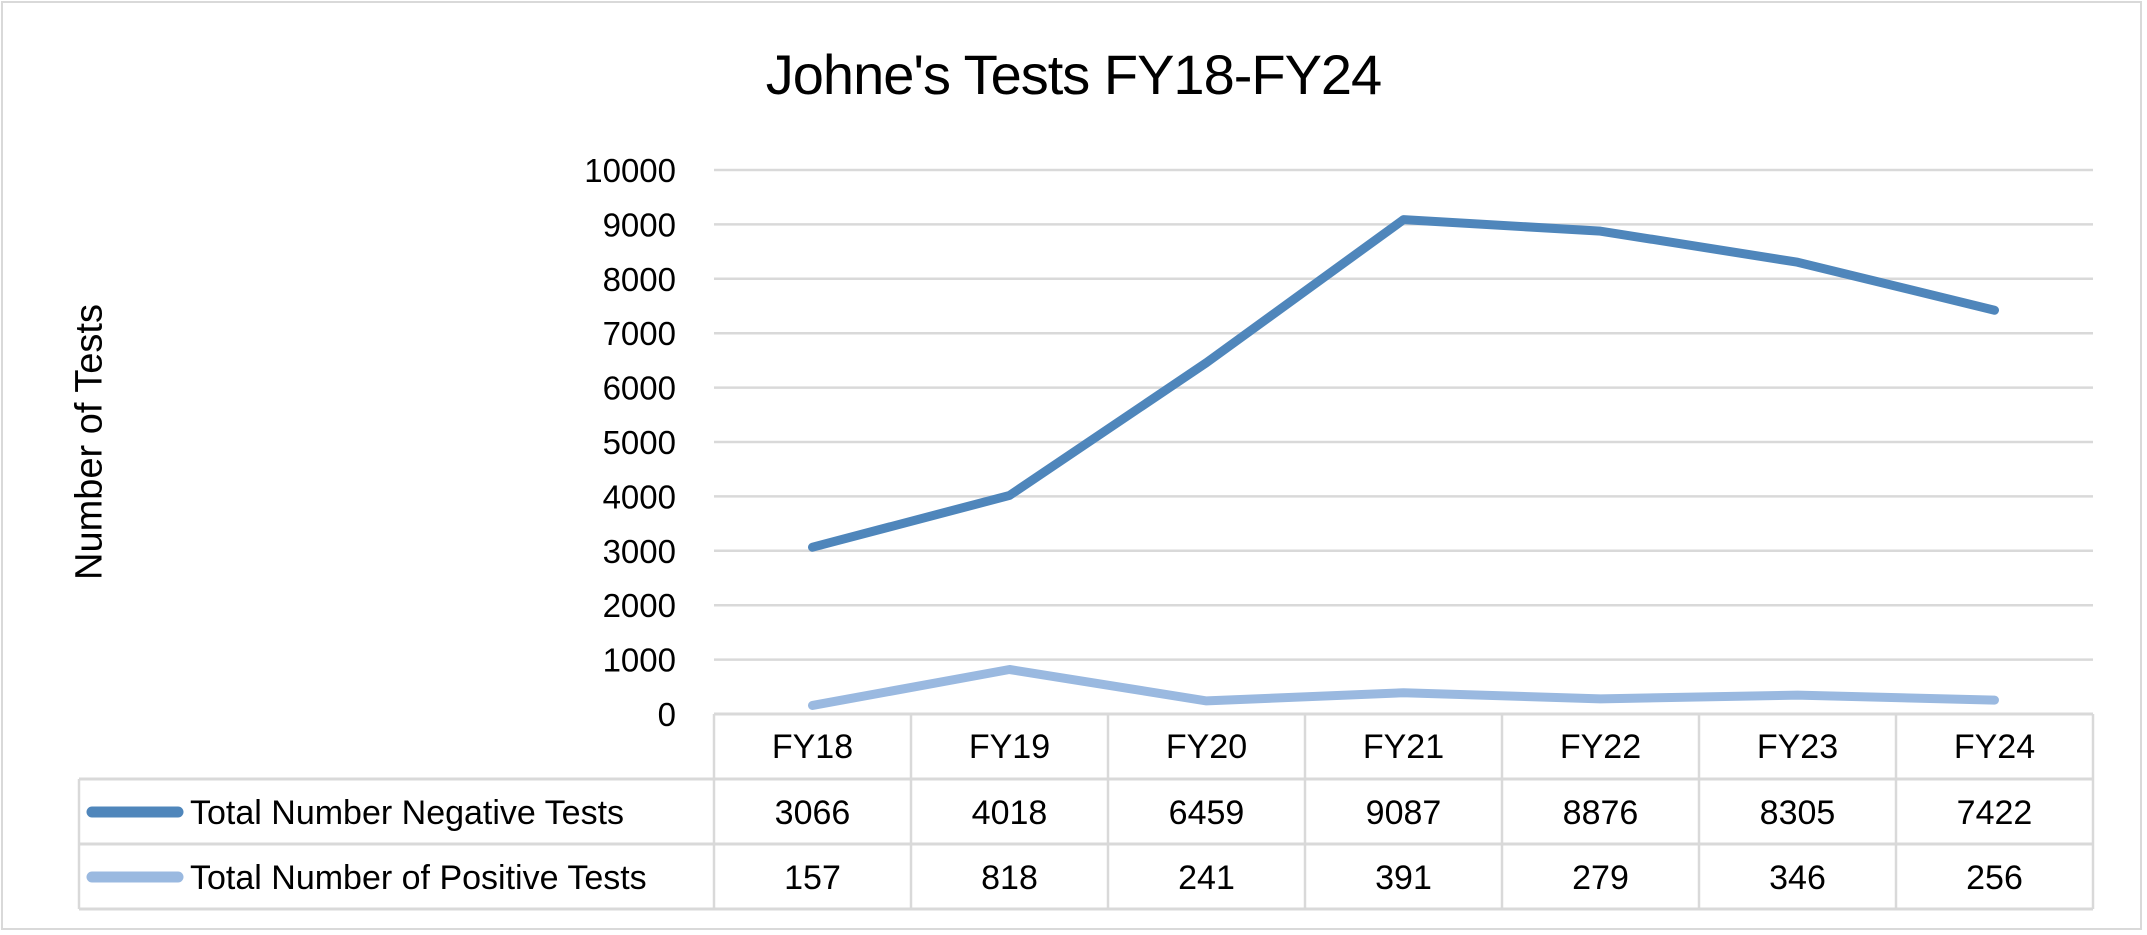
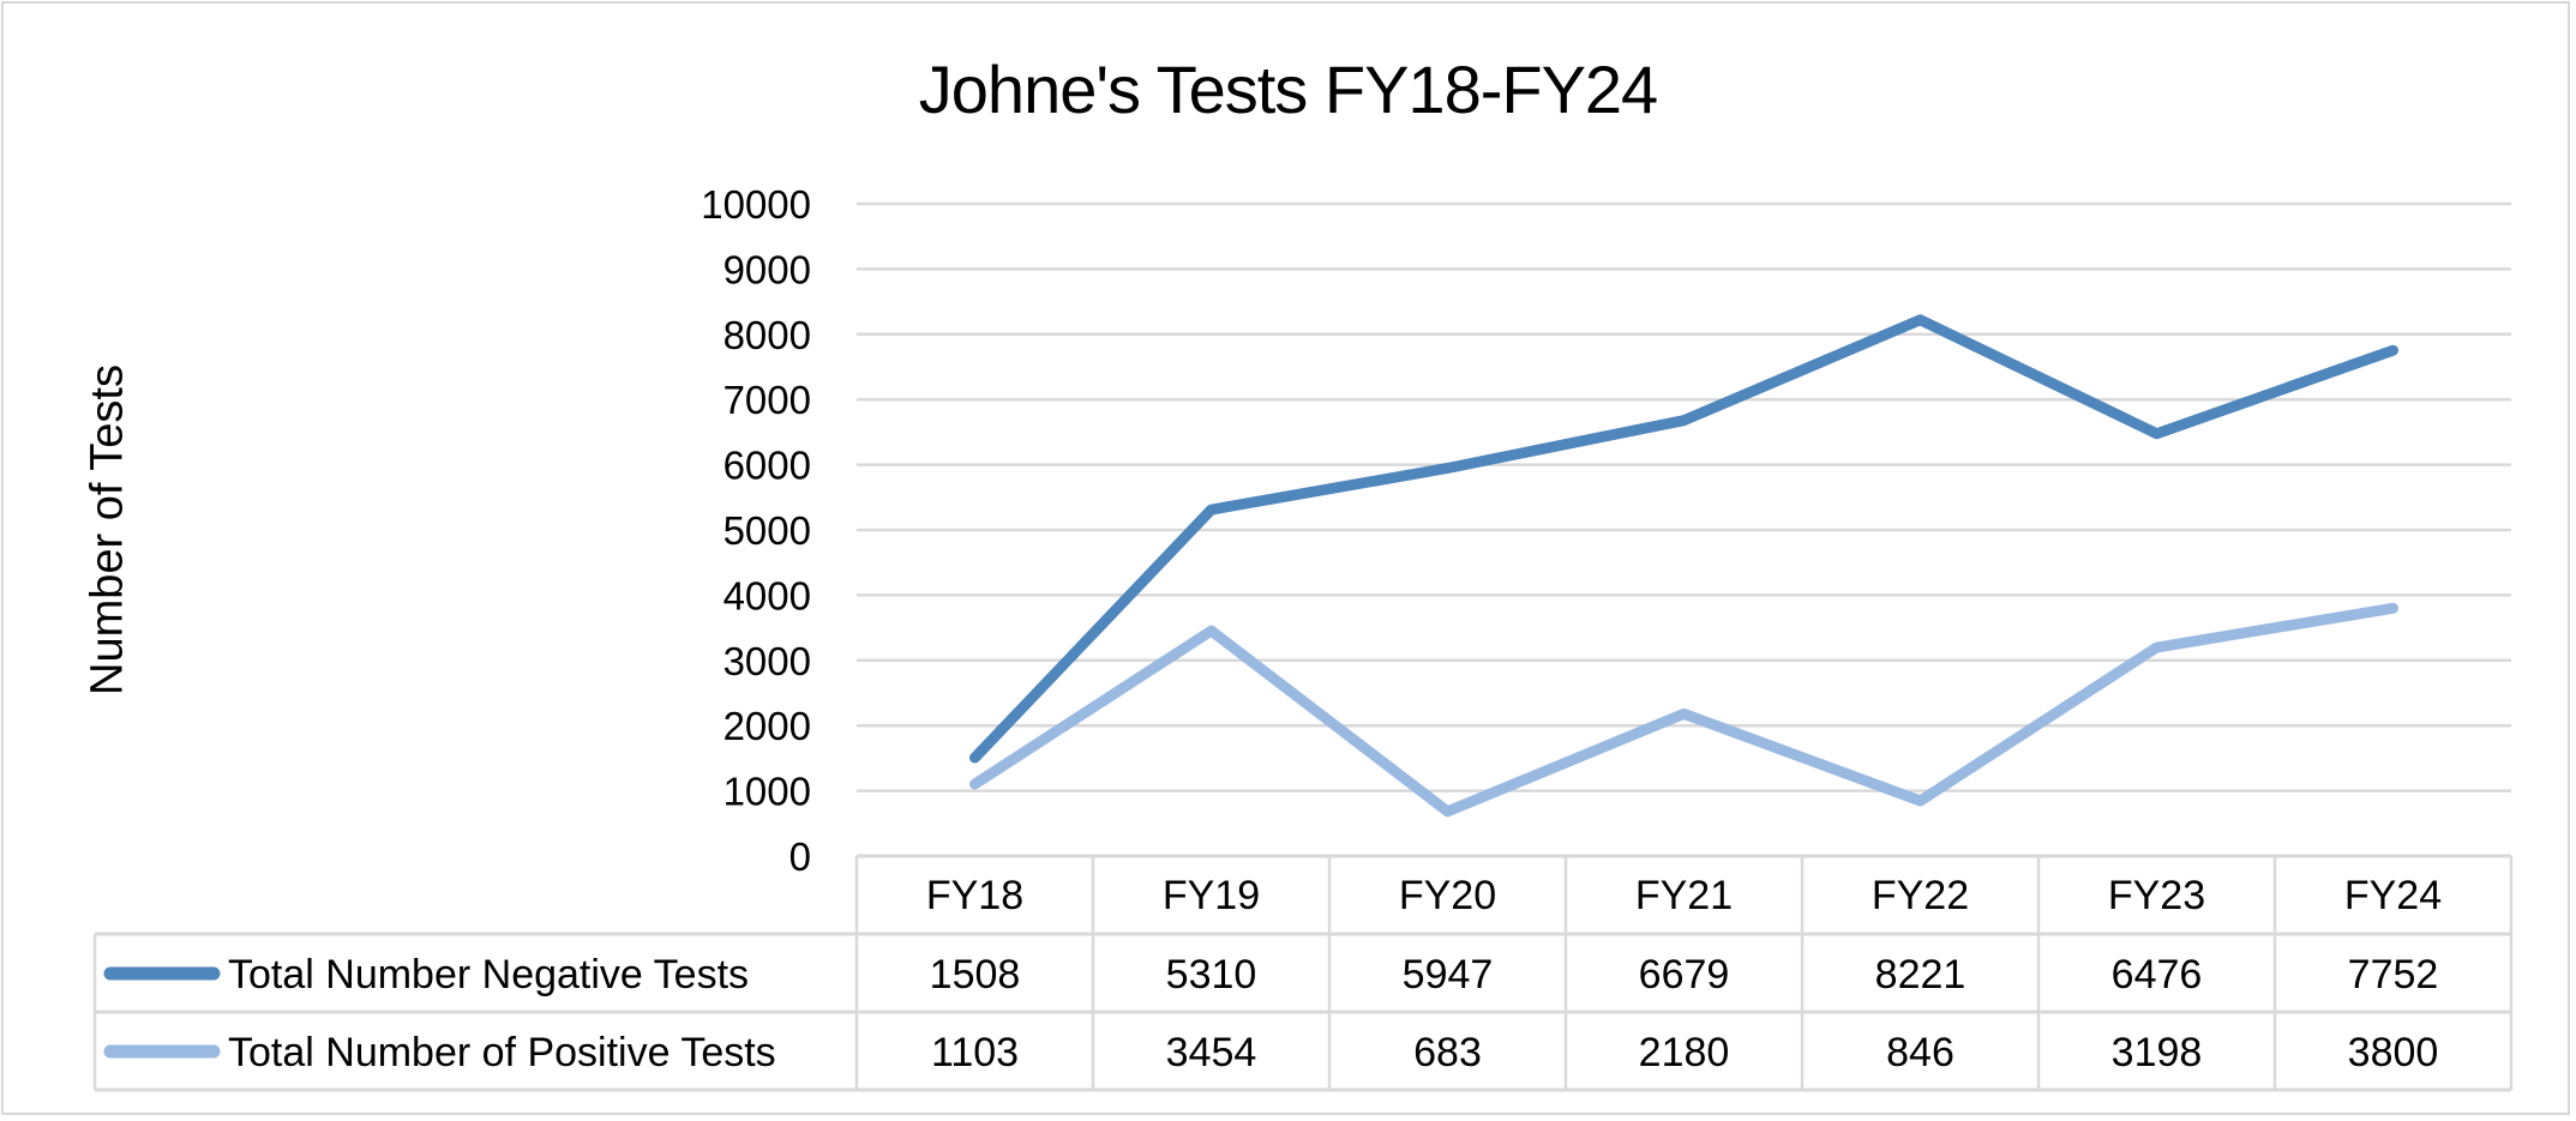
Total Number Negative Tests/FY18: 3066 -> 1508
Total Number of Positive Tests/FY18: 157 -> 1103
Total Number Negative Tests/FY19: 4018 -> 5310
Total Number of Positive Tests/FY19: 818 -> 3454
Total Number Negative Tests/FY20: 6459 -> 5947
Total Number of Positive Tests/FY20: 241 -> 683
Total Number Negative Tests/FY21: 9087 -> 6679
Total Number of Positive Tests/FY21: 391 -> 2180
Total Number Negative Tests/FY22: 8876 -> 8221
Total Number of Positive Tests/FY22: 279 -> 846
Total Number Negative Tests/FY23: 8305 -> 6476
Total Number of Positive Tests/FY23: 346 -> 3198
Total Number Negative Tests/FY24: 7422 -> 7752
Total Number of Positive Tests/FY24: 256 -> 3800
